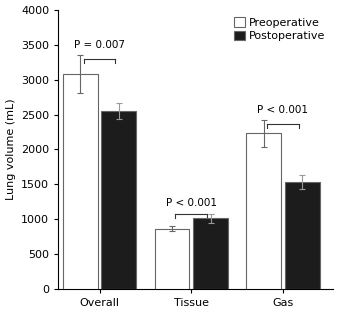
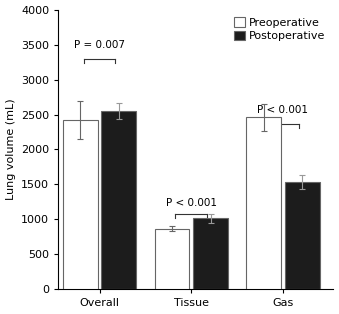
Preoperative/Overall: 3080 -> 2420
Preoperative/Gas: 2230 -> 2460
